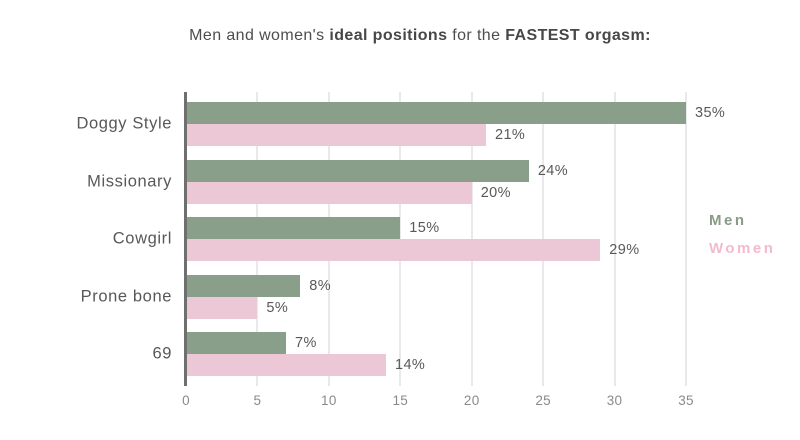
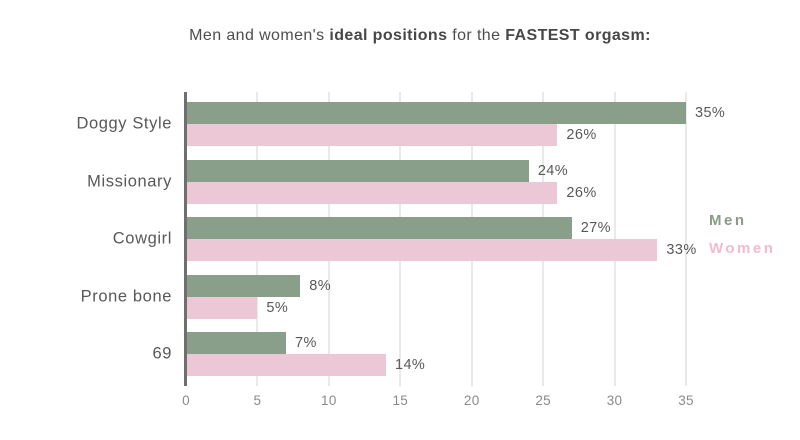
Women/Doggy Style: 21% -> 26%
Women/Missionary: 20% -> 26%
Men/Cowgirl: 15% -> 27%
Women/Cowgirl: 29% -> 33%
